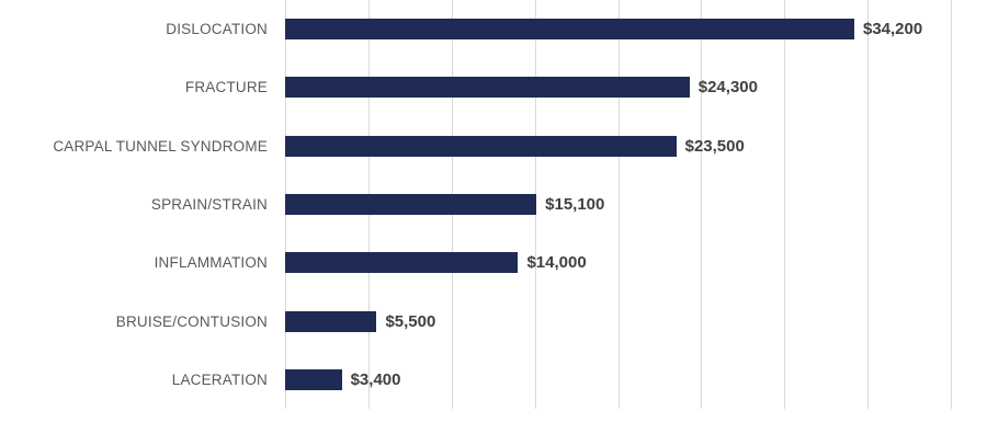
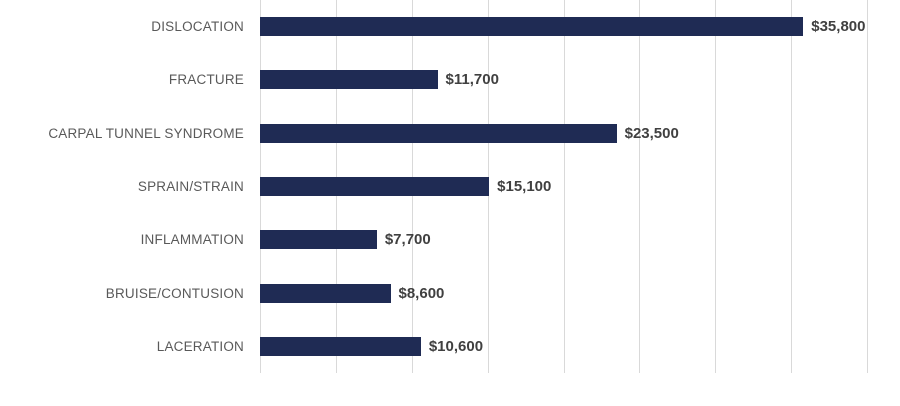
DISLOCATION: $34,200 -> $35,800
FRACTURE: $24,300 -> $11,700
INFLAMMATION: $14,000 -> $7,700
BRUISE/CONTUSION: $5,500 -> $8,600
LACERATION: $3,400 -> $10,600
